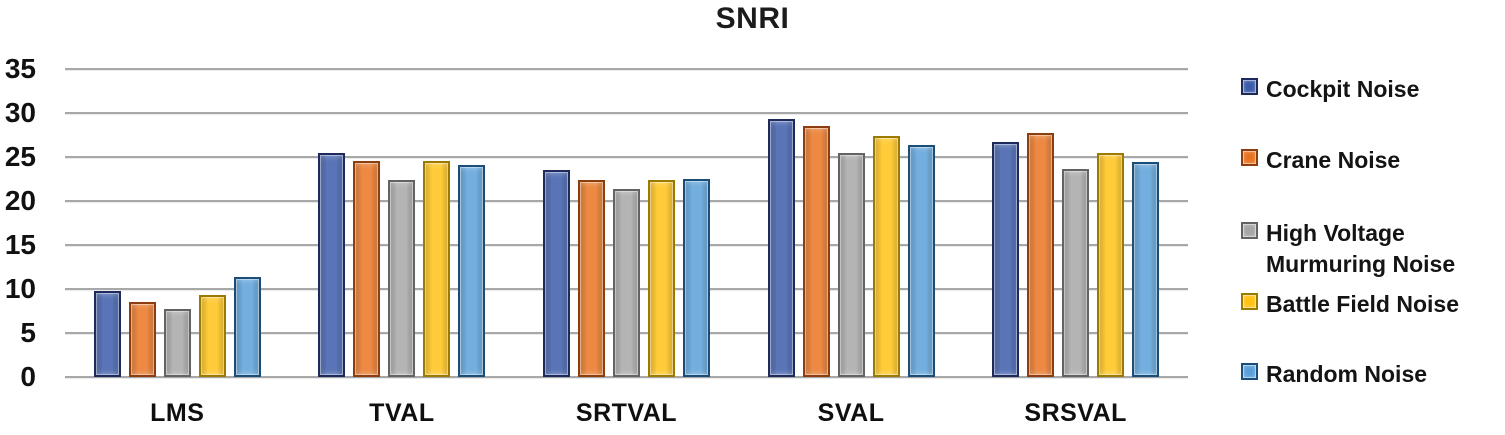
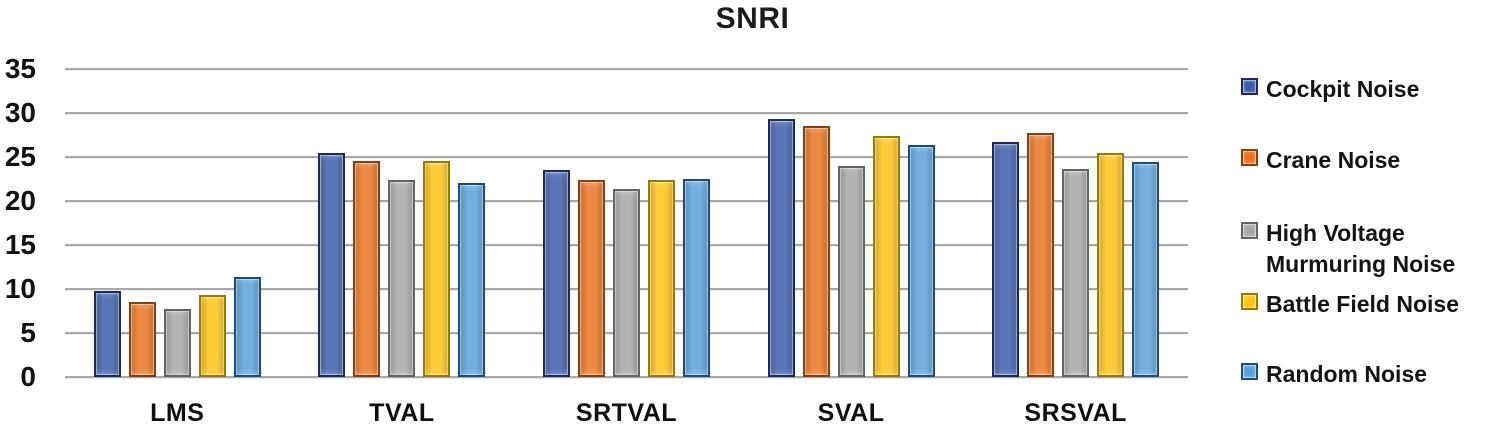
Random Noise/TVAL: 24 -> 22
High Voltage Murmuring Noise/SVAL: 25 -> 24
